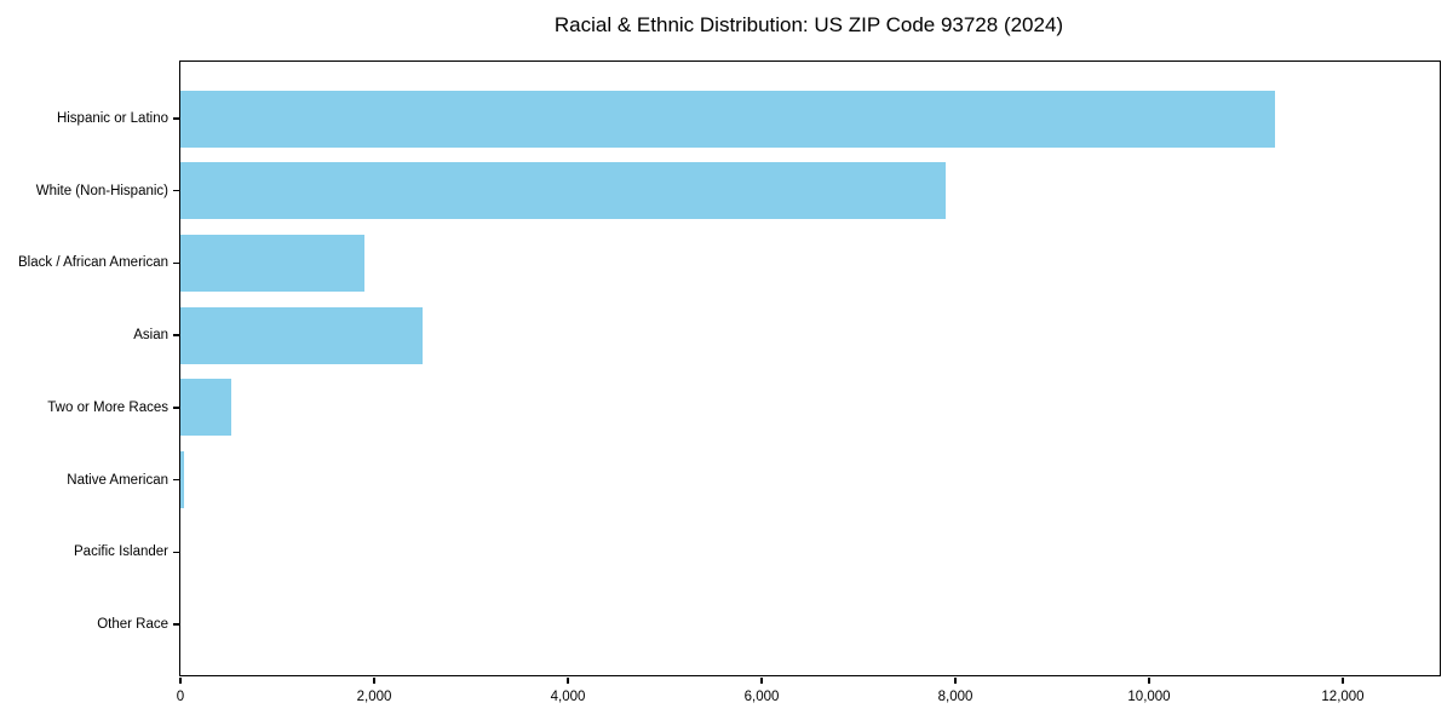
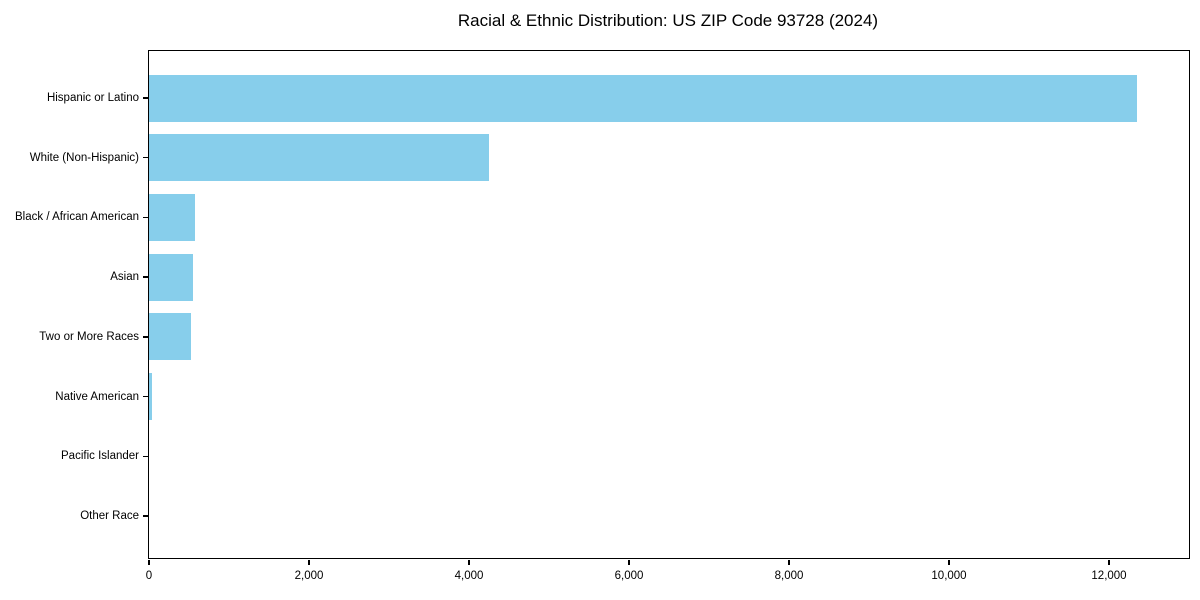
Hispanic or Latino: 11300 -> 12400
White (Non-Hispanic): 7900 -> 4200
Black / African American: 1900 -> 600
Asian: 2500 -> 600
